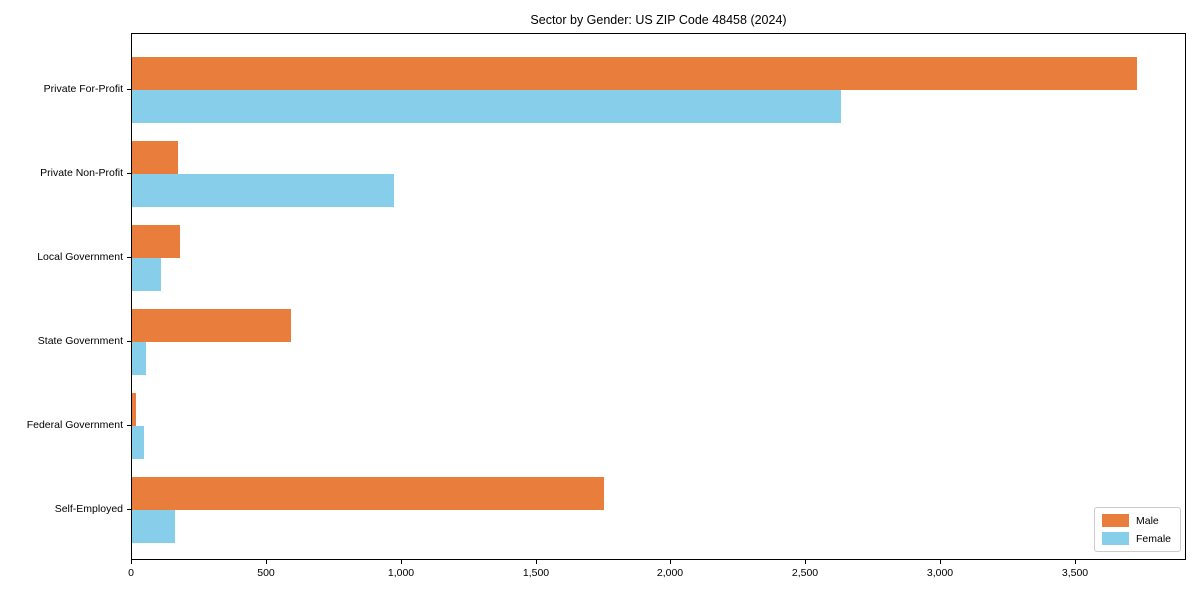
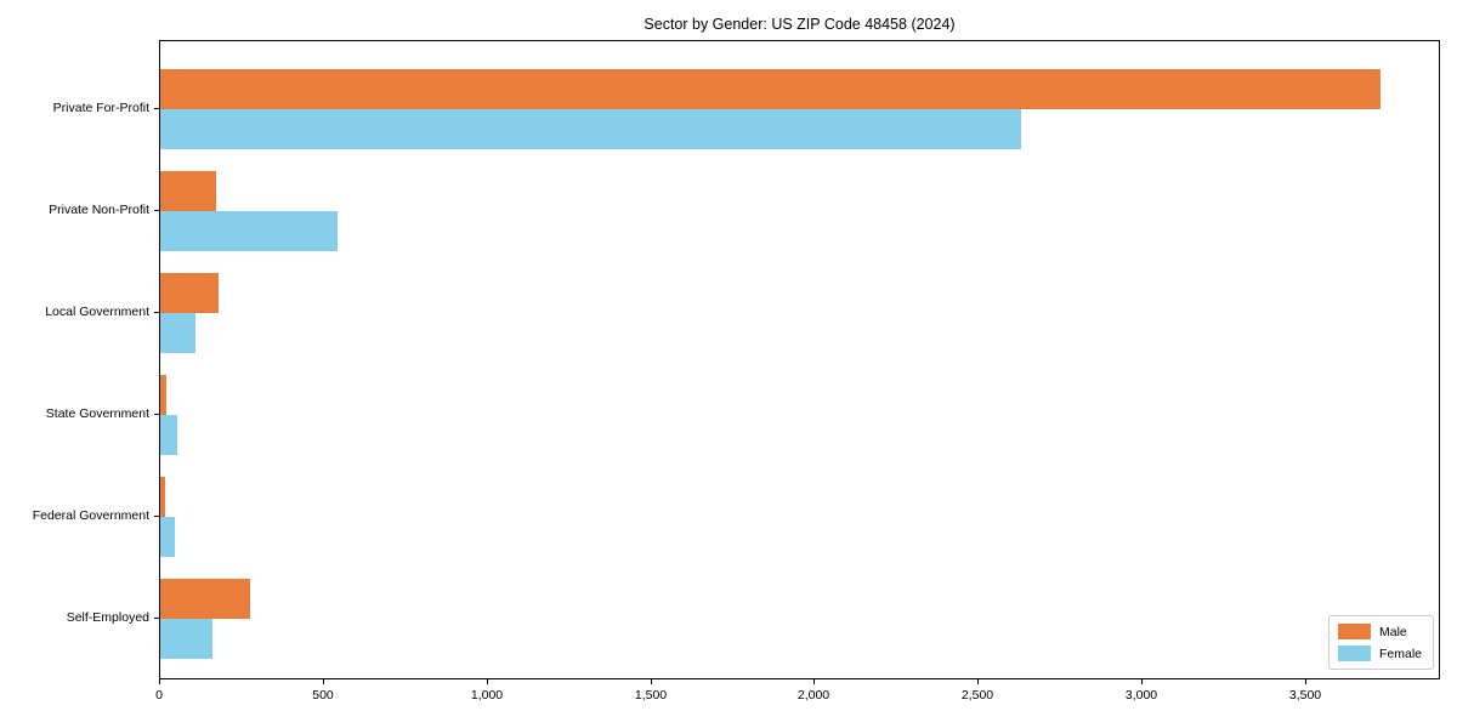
Female/Private Non-Profit: 970 -> 540
Male/State Government: 590 -> 20
Male/Self-Employed: 1750 -> 280
